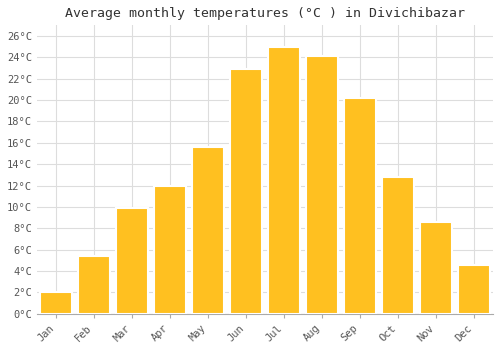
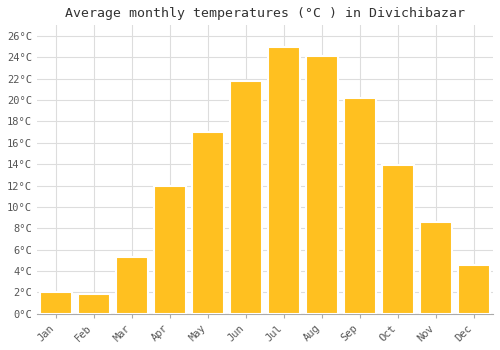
Feb: 5.4°C -> 1.8°C
Mar: 9.9°C -> 5.3°C
May: 15.6°C -> 17.0°C
Jun: 22.9°C -> 21.8°C
Oct: 12.8°C -> 13.9°C
